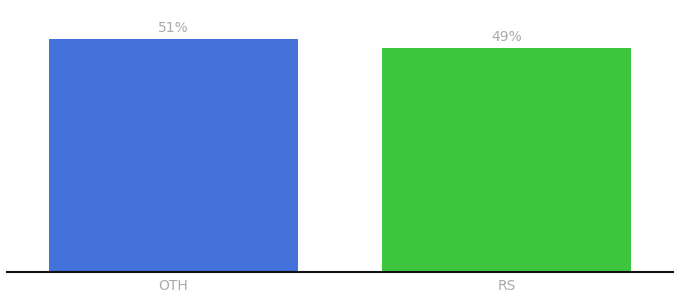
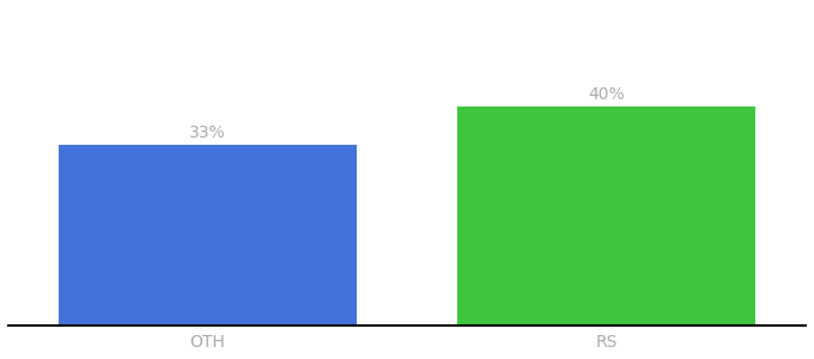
OTH: 51% -> 33%
RS: 49% -> 40%
